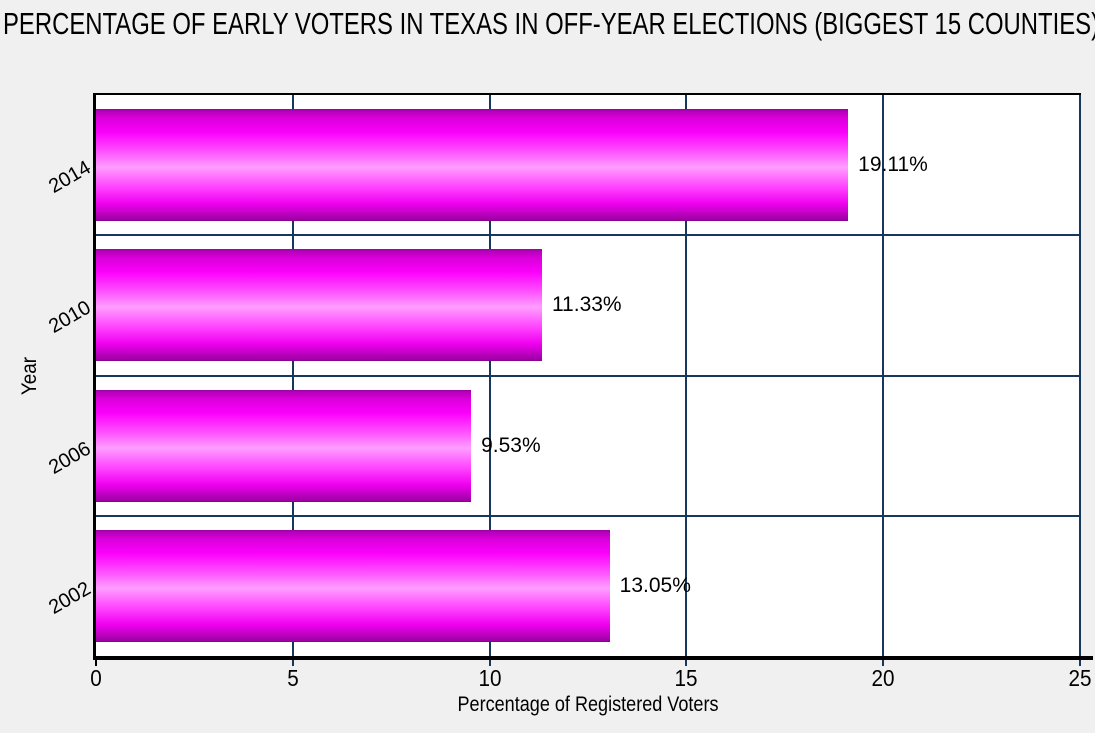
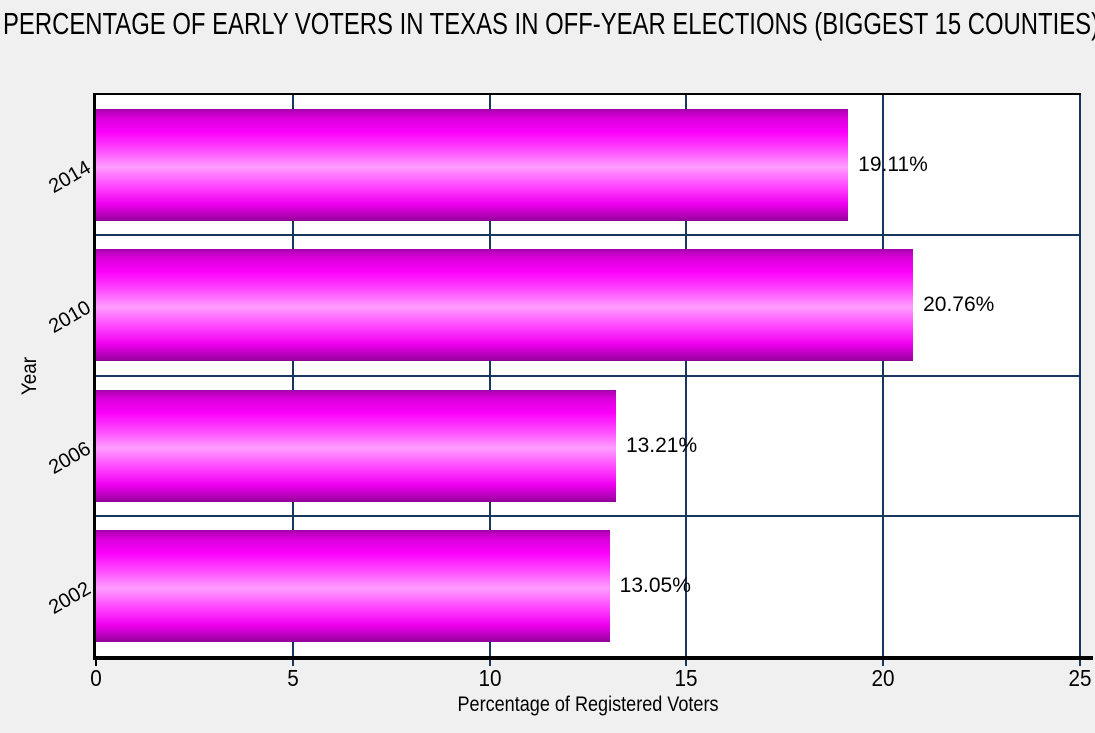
2010: 11.33% -> 20.76%
2006: 9.53% -> 13.21%
